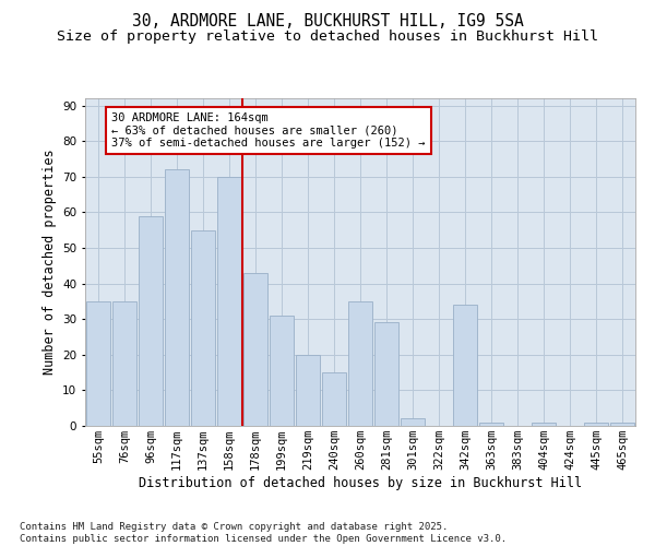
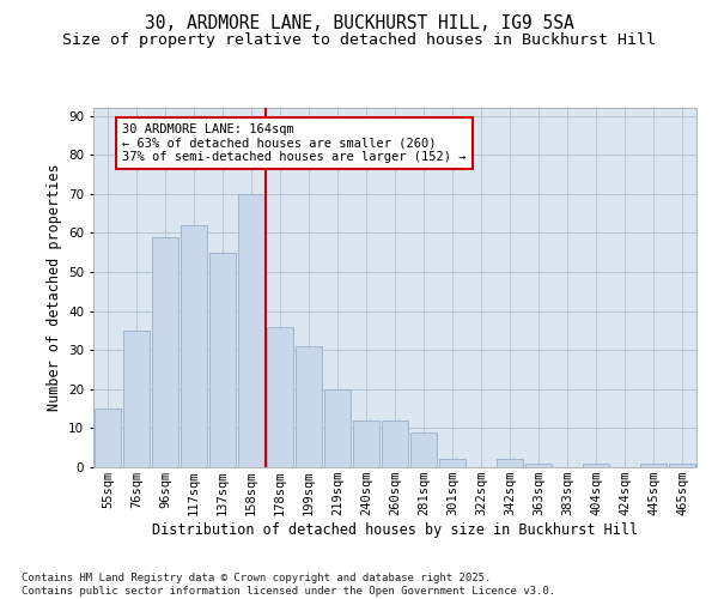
55sqm: 35 -> 15
117sqm: 72 -> 62
178sqm: 43 -> 36
240sqm: 15 -> 12
260sqm: 35 -> 12
281sqm: 29 -> 9
342sqm: 34 -> 2
